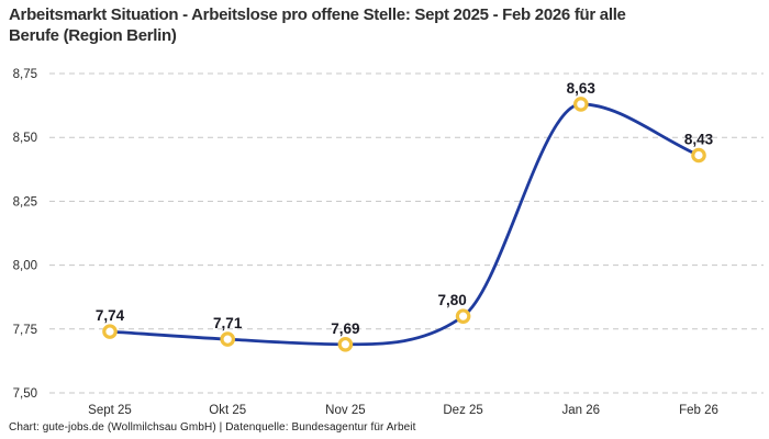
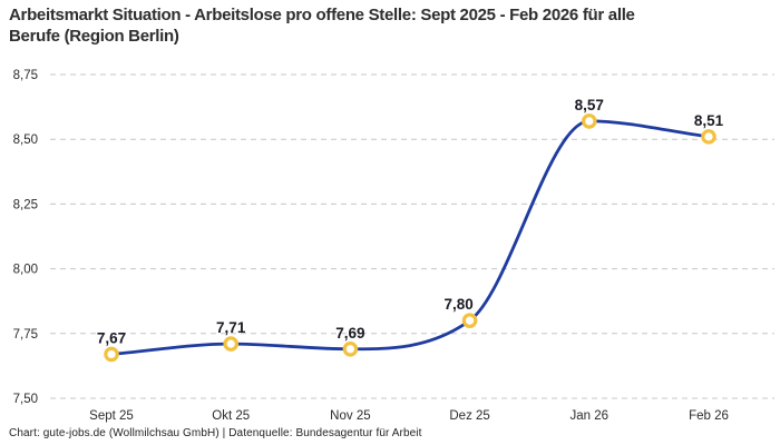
Sept 25: 7,74 -> 7,67
Jan 26: 8,63 -> 8,57
Feb 26: 8,43 -> 8,51
